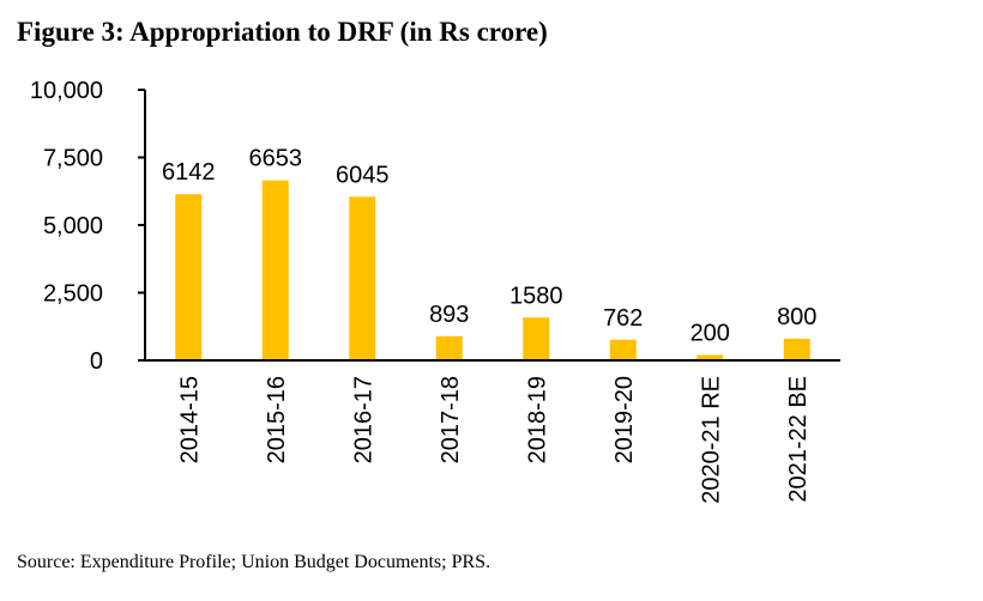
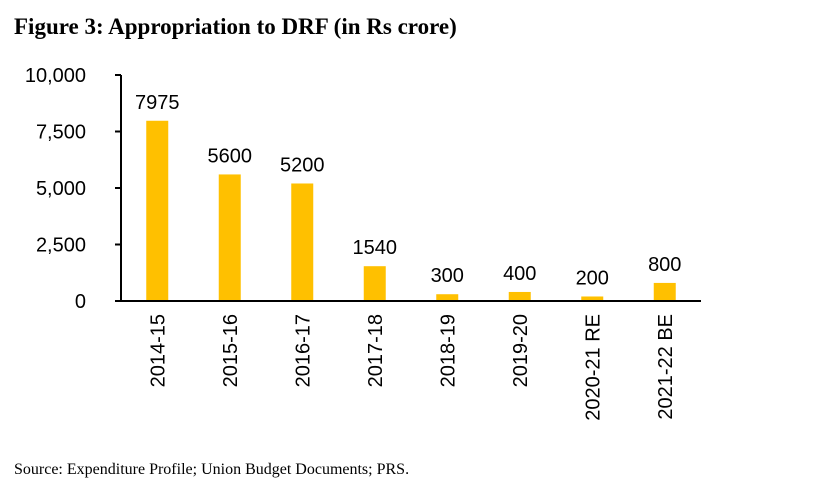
2014-15: 6142 -> 7975
2015-16: 6653 -> 5600
2016-17: 6045 -> 5200
2017-18: 893 -> 1540
2018-19: 1580 -> 300
2019-20: 762 -> 400
